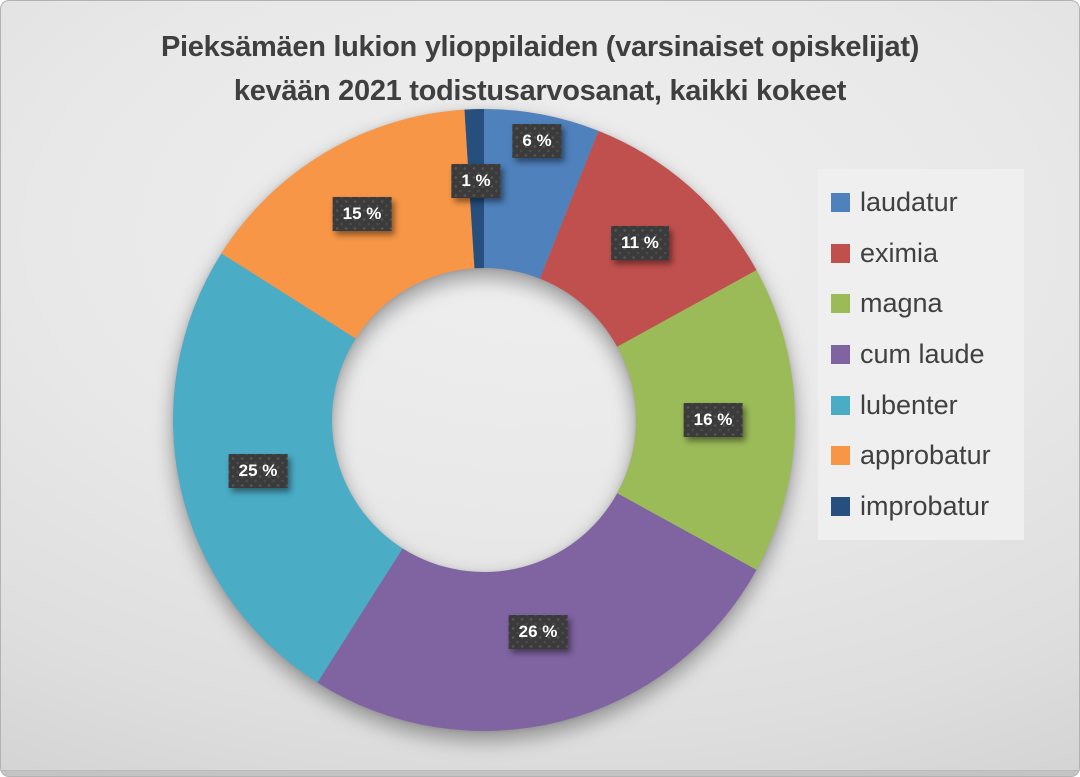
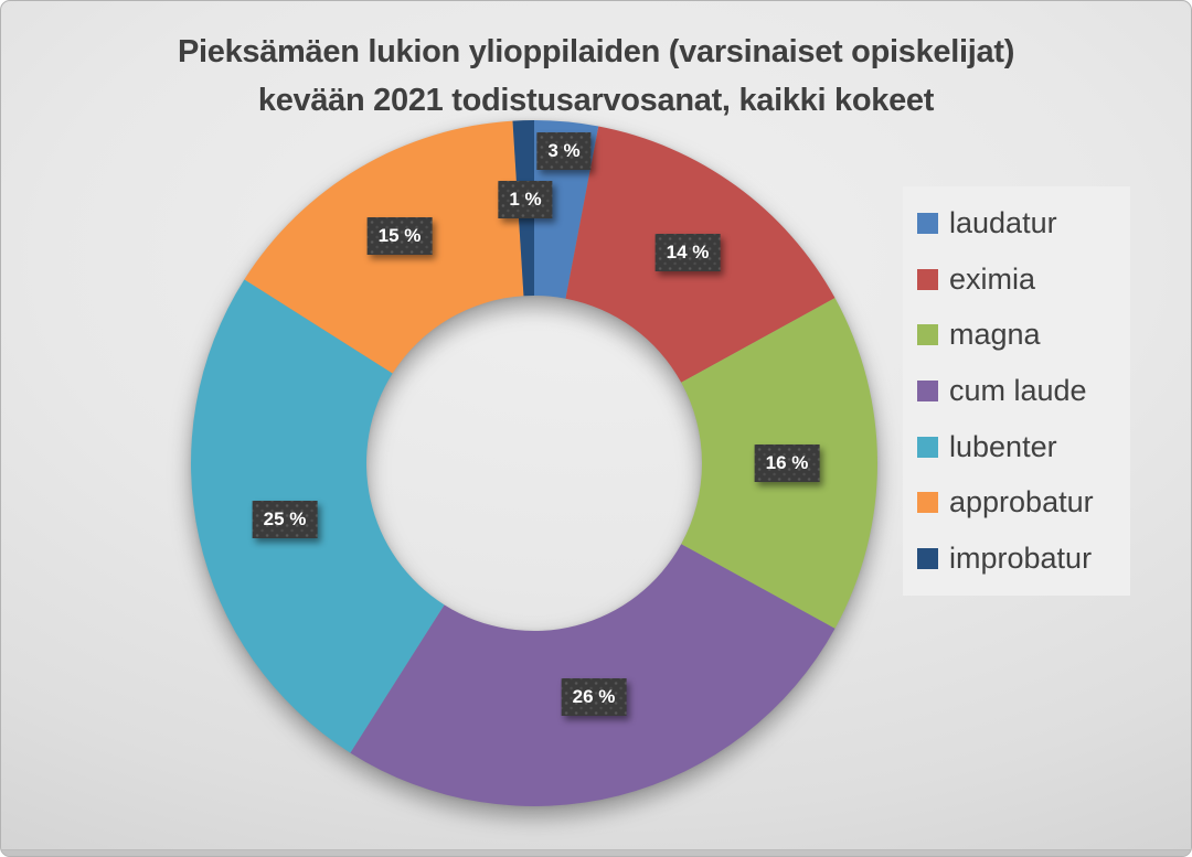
laudatur: 6 -> 3
eximia: 11 -> 14
